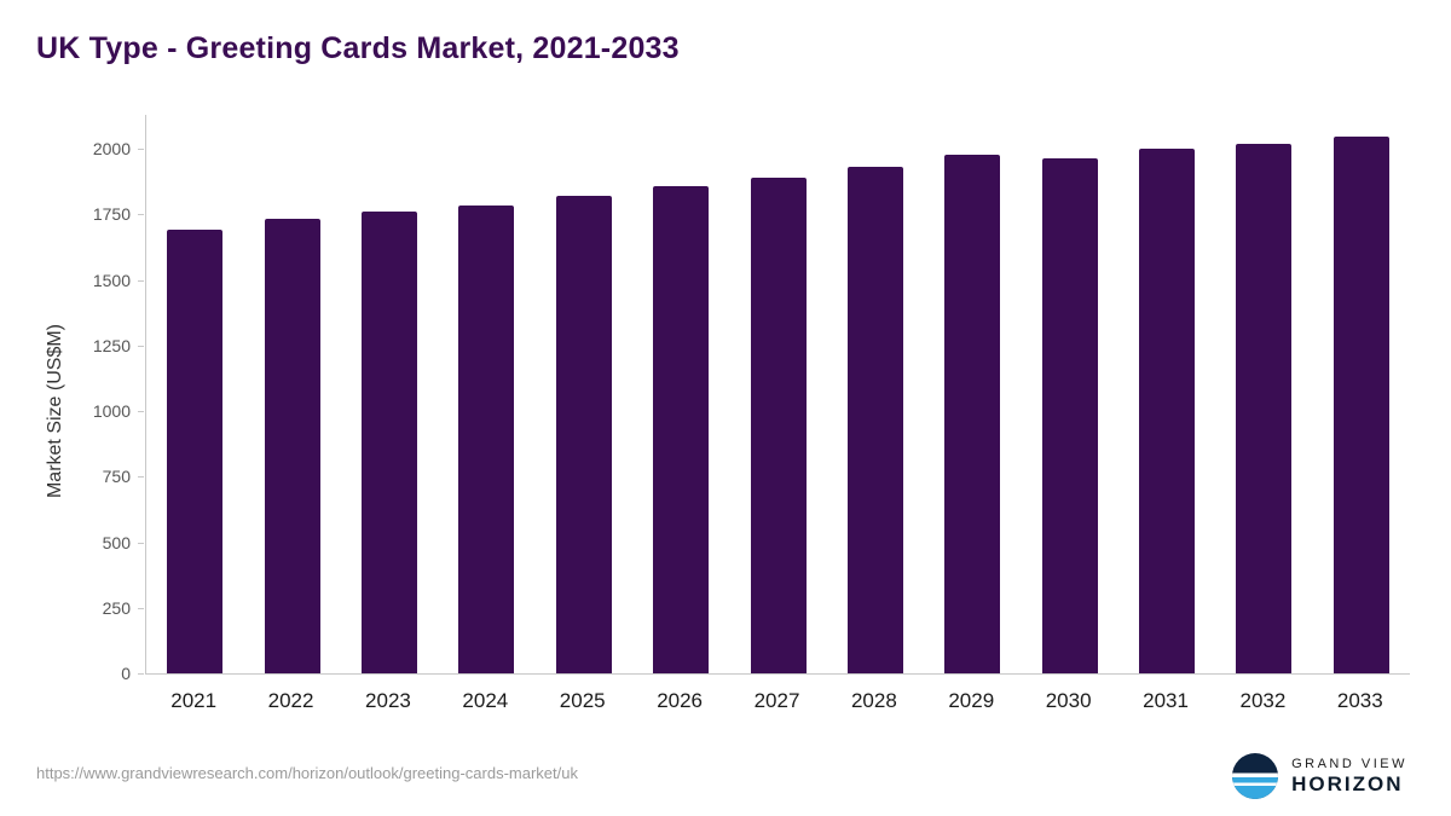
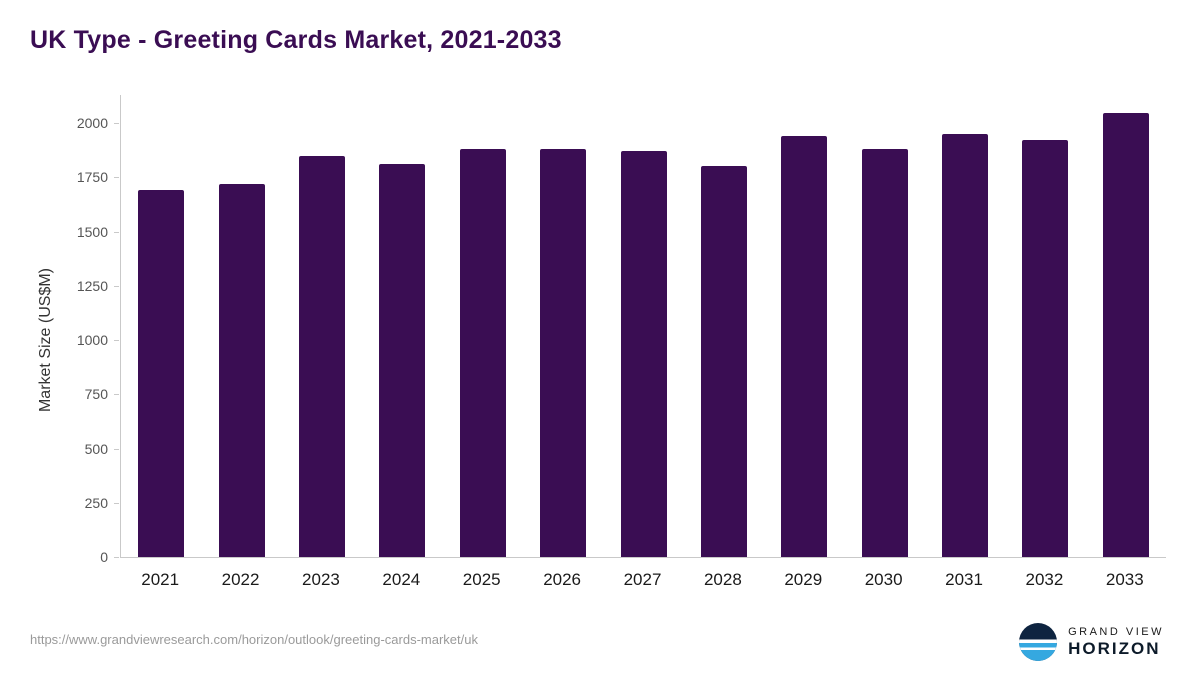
2022: 1740 -> 1720
2023: 1760 -> 1850
2024: 1780 -> 1810
2025: 1820 -> 1880
2026: 1860 -> 1880
2027: 1890 -> 1870
2028: 1930 -> 1800
2029: 1980 -> 1940
2030: 1960 -> 1880
2031: 2000 -> 1950
2032: 2020 -> 1920
